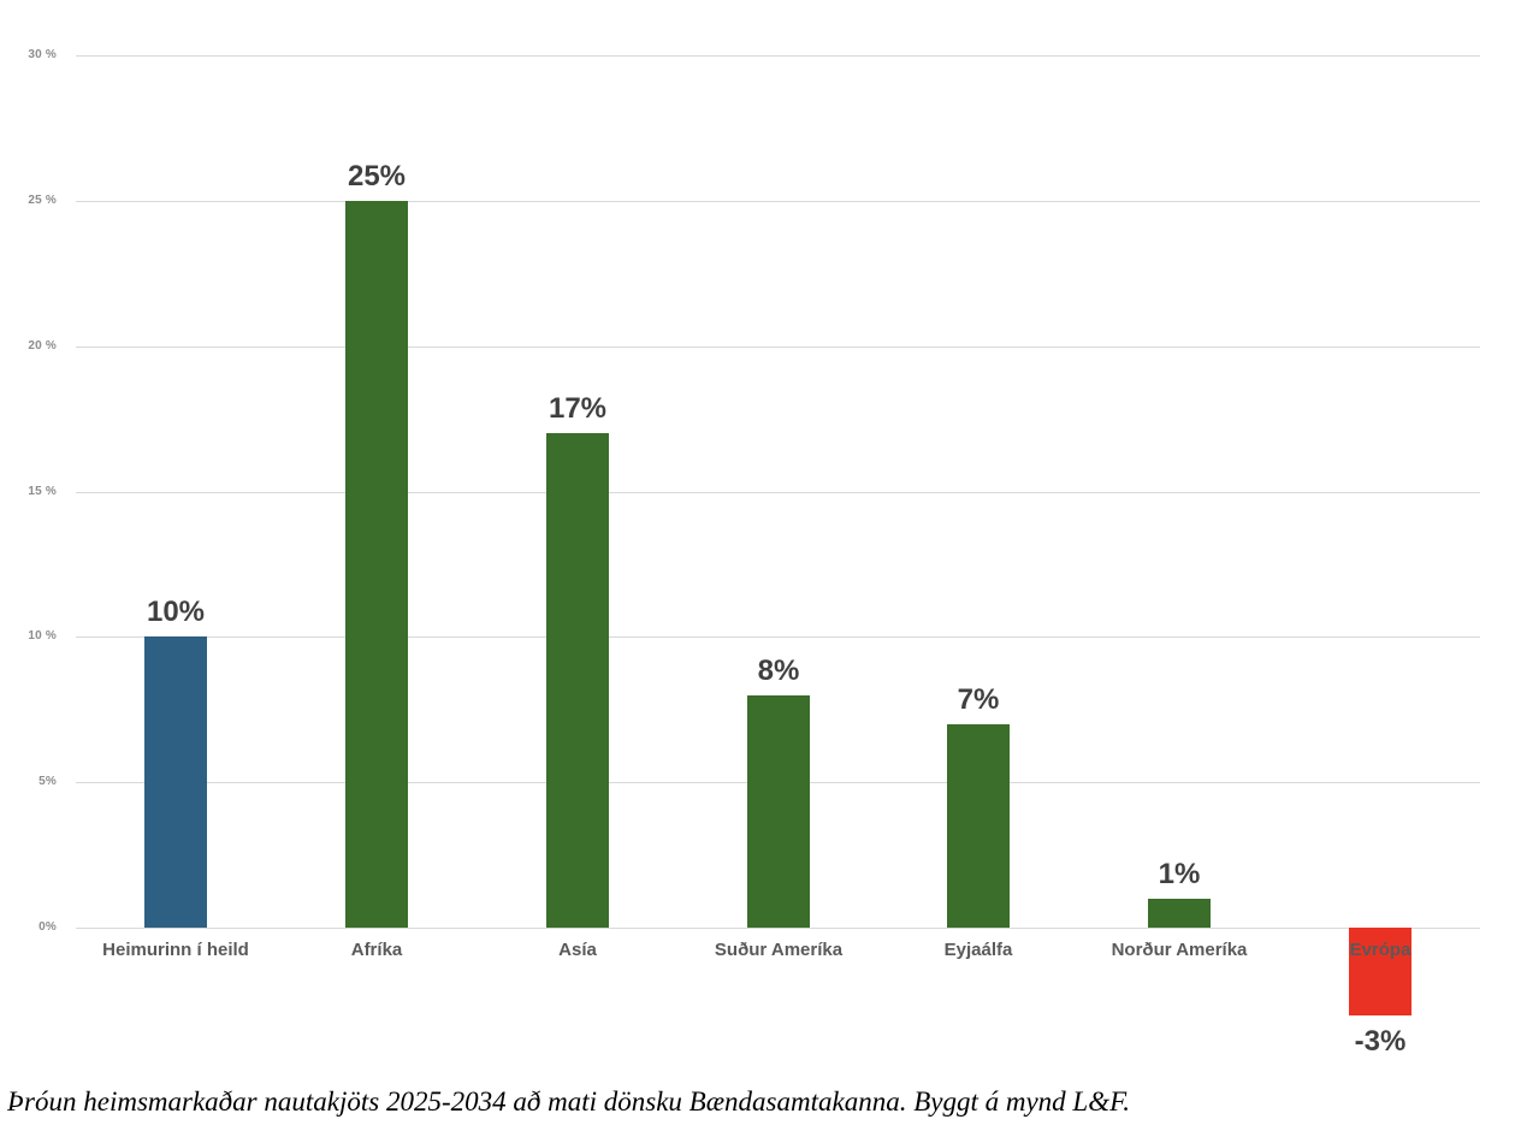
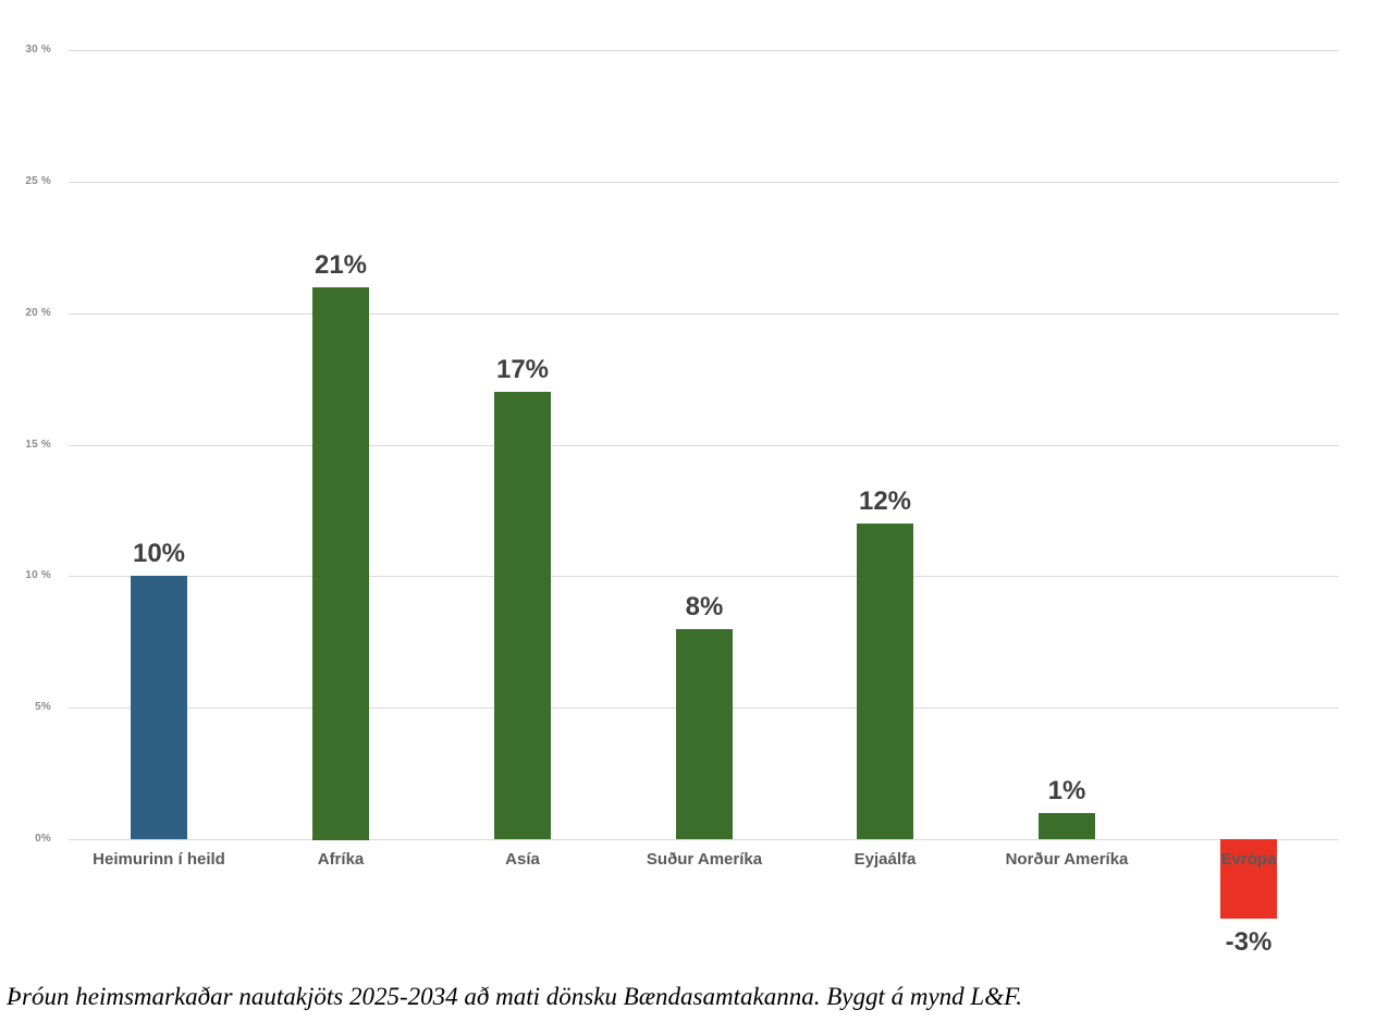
Afríka: 25% -> 21%
Eyjaálfa: 7% -> 12%
